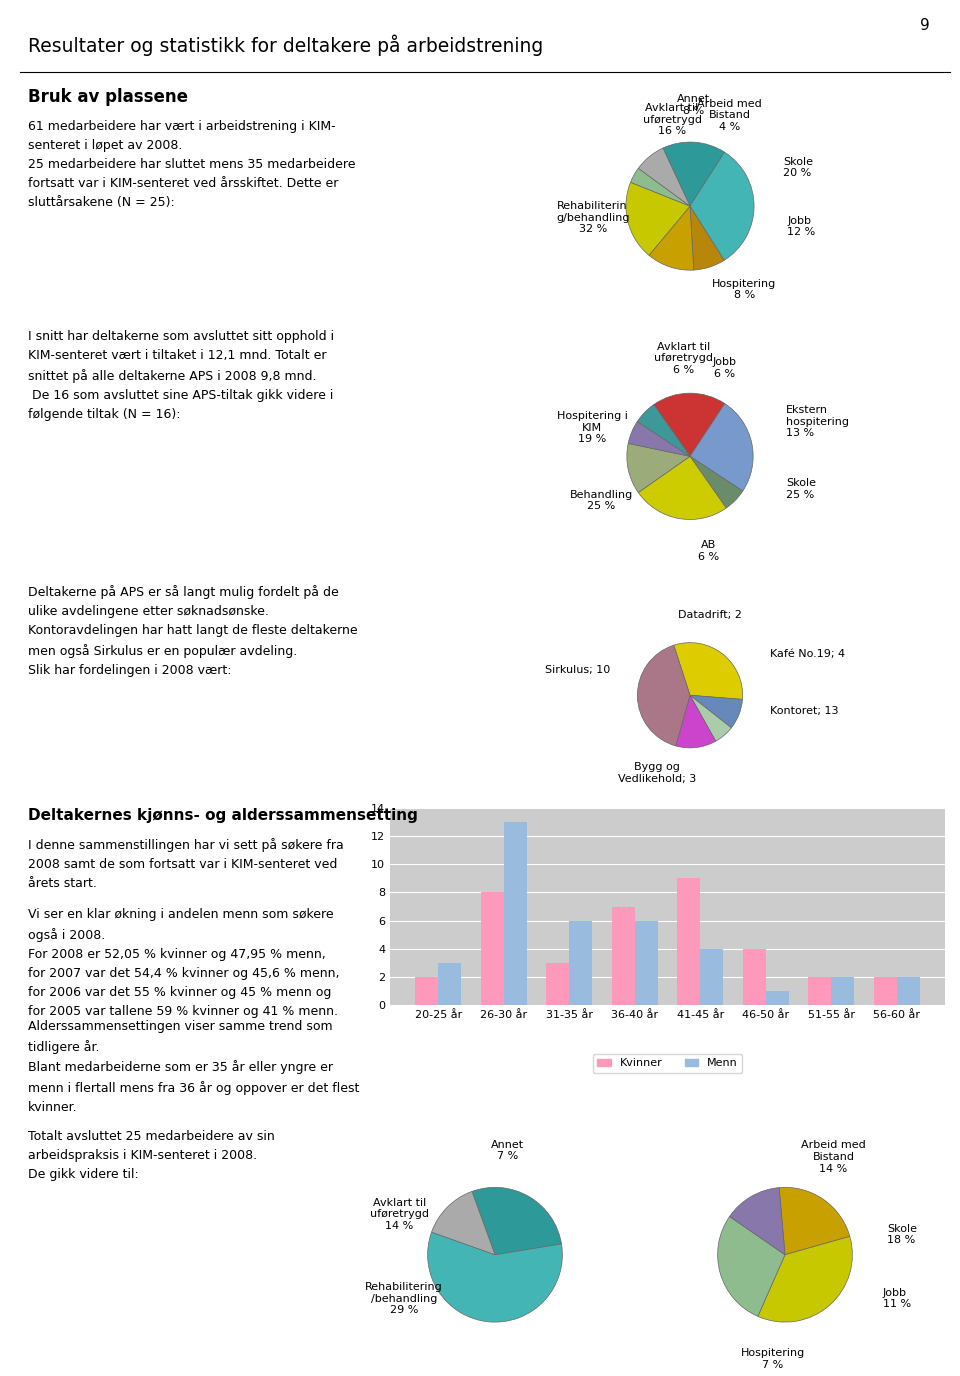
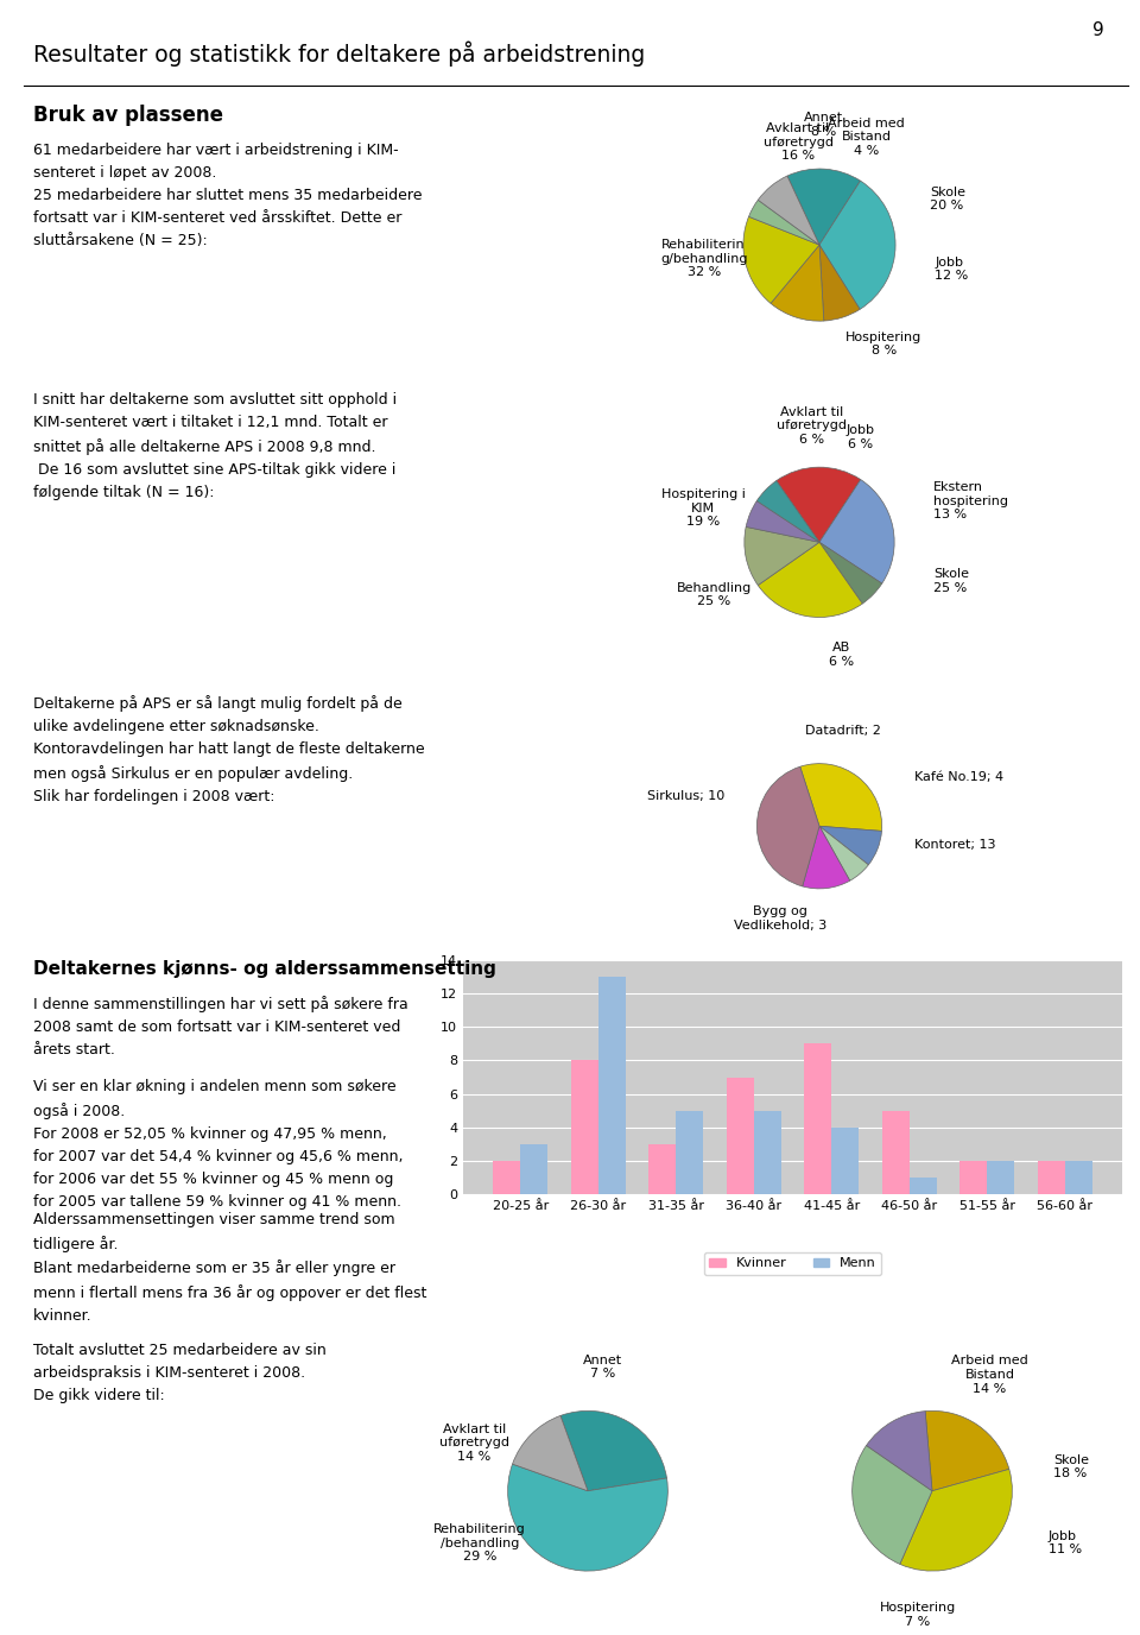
Menn/31-35 år: 6 -> 5
Menn/36-40 år: 6 -> 5
Kvinner/46-50 år: 4 -> 5
